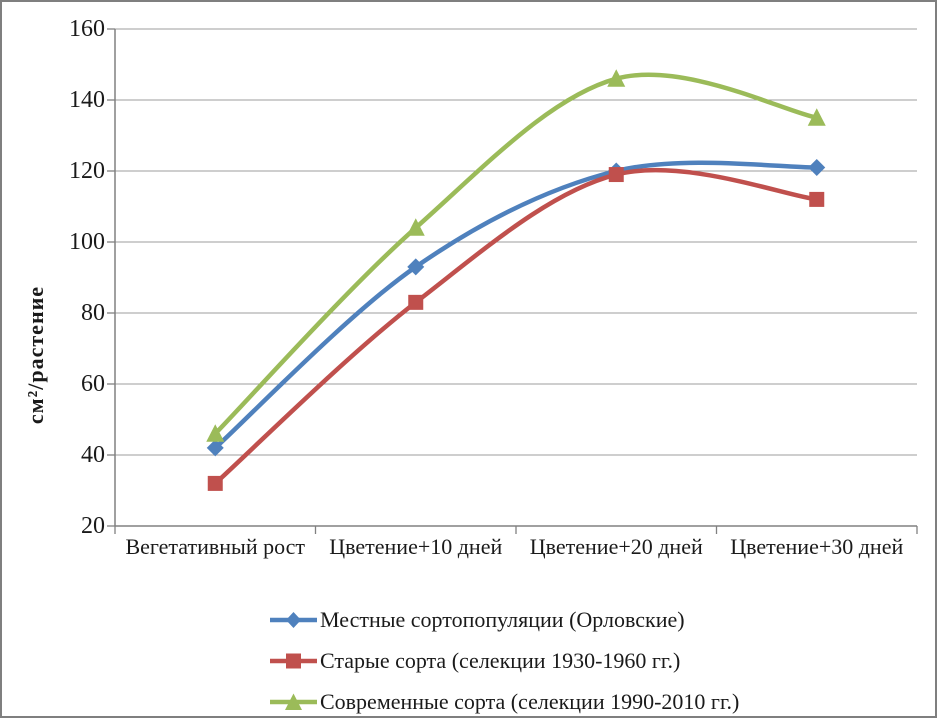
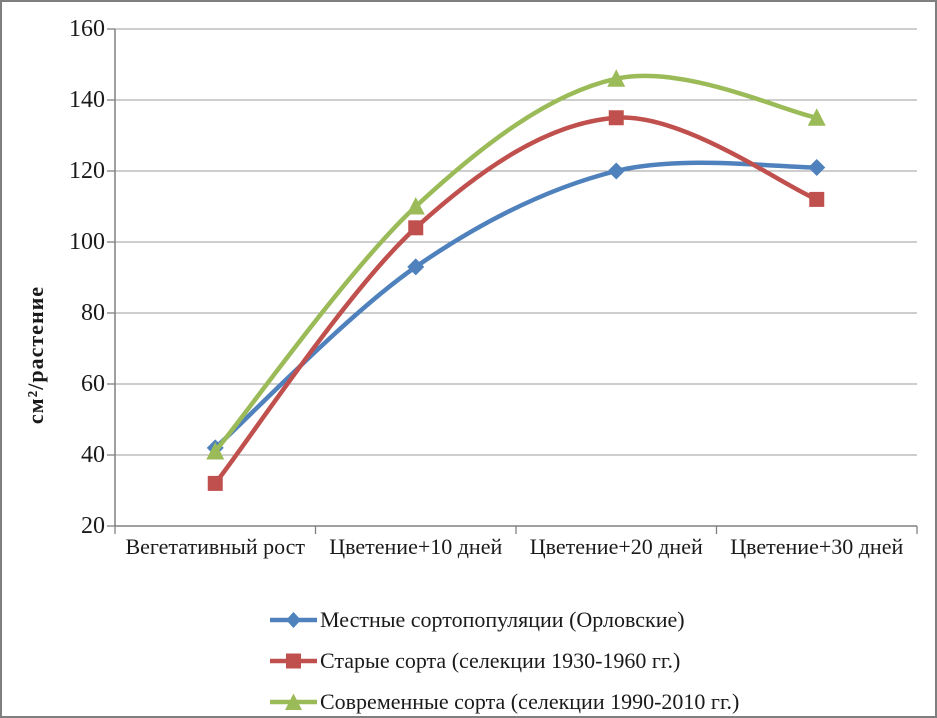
Современные сорта (селекции 1990-2010 гг.)/Вегетативный рост: 46 -> 41
Старые сорта (селекции 1930-1960 гг.)/Цветение+10 дней: 83 -> 104
Современные сорта (селекции 1990-2010 гг.)/Цветение+10 дней: 104 -> 110
Старые сорта (селекции 1930-1960 гг.)/Цветение+20 дней: 119 -> 135
